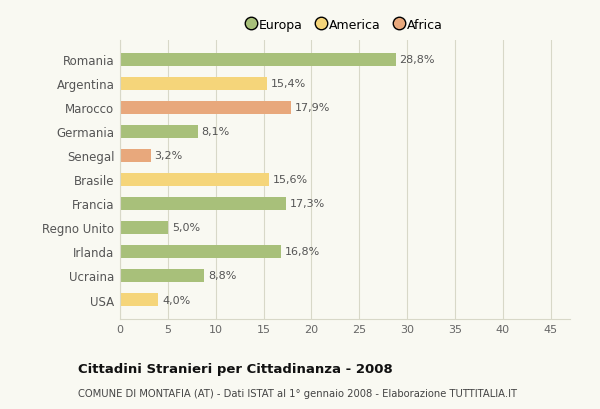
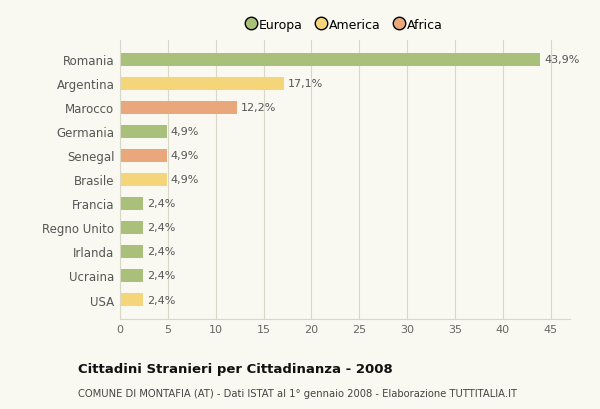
Romania: 28,8% -> 43,9%
Argentina: 15,4% -> 17,1%
Marocco: 17,9% -> 12,2%
Germania: 8,1% -> 4,9%
Senegal: 3,2% -> 4,9%
Brasile: 15,6% -> 4,9%
Francia: 17,3% -> 2,4%
Regno Unito: 5,0% -> 2,4%
Irlanda: 16,8% -> 2,4%
Ucraina: 8,8% -> 2,4%
USA: 4,0% -> 2,4%
